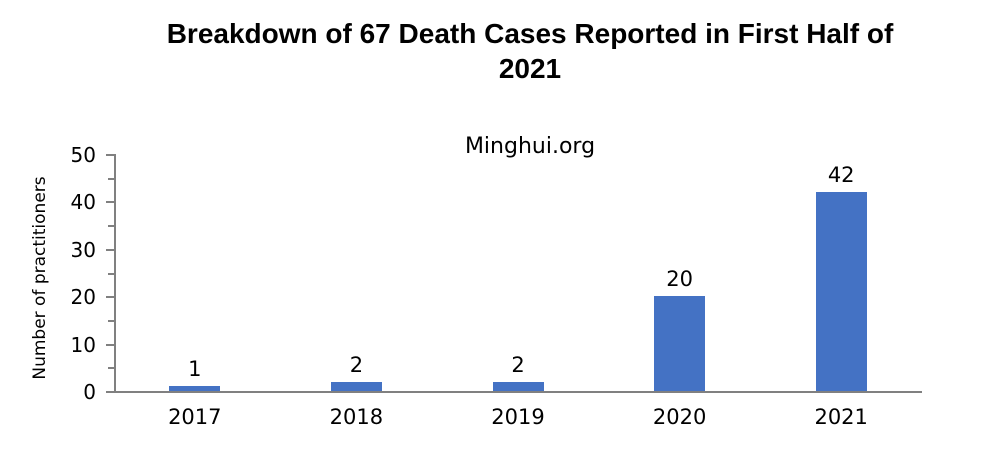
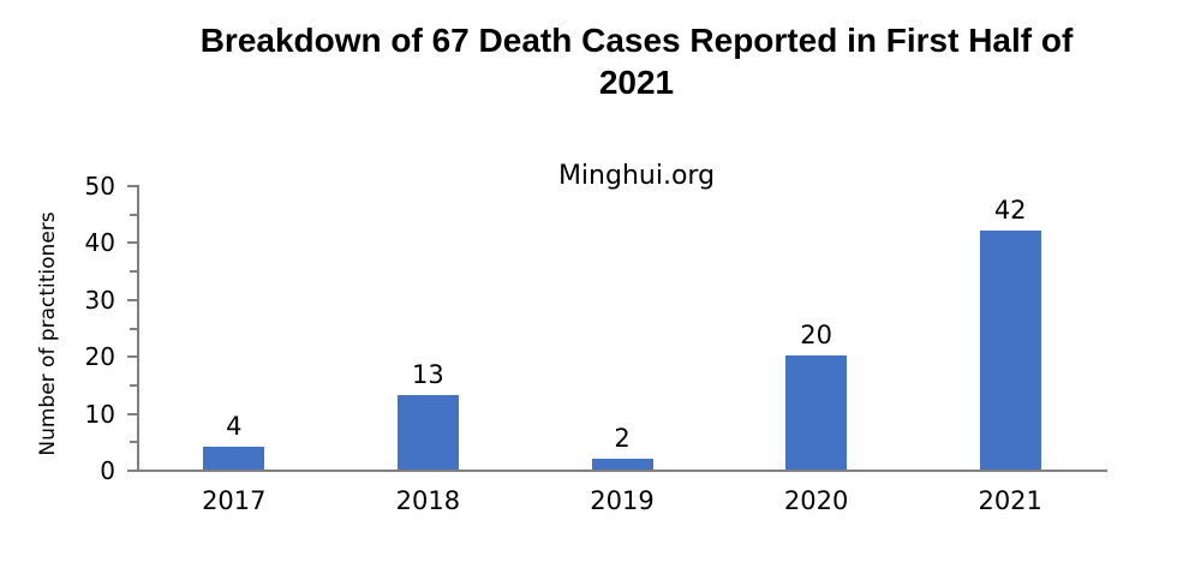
2017: 1 -> 4
2018: 2 -> 13
